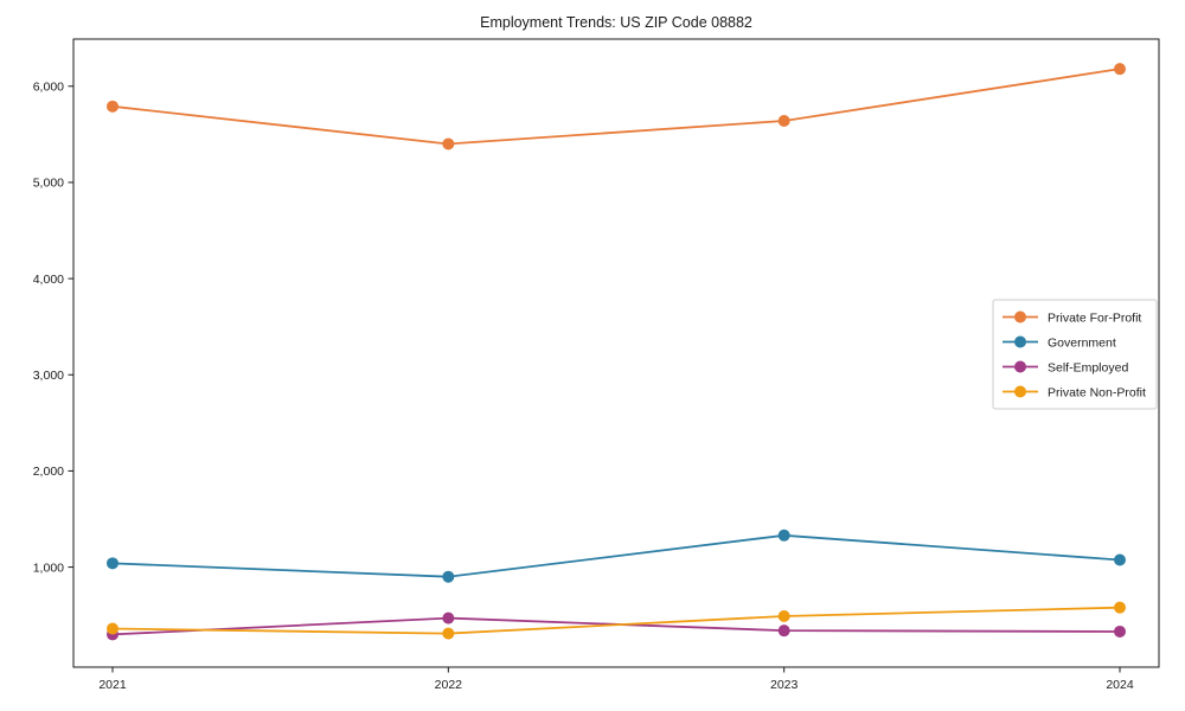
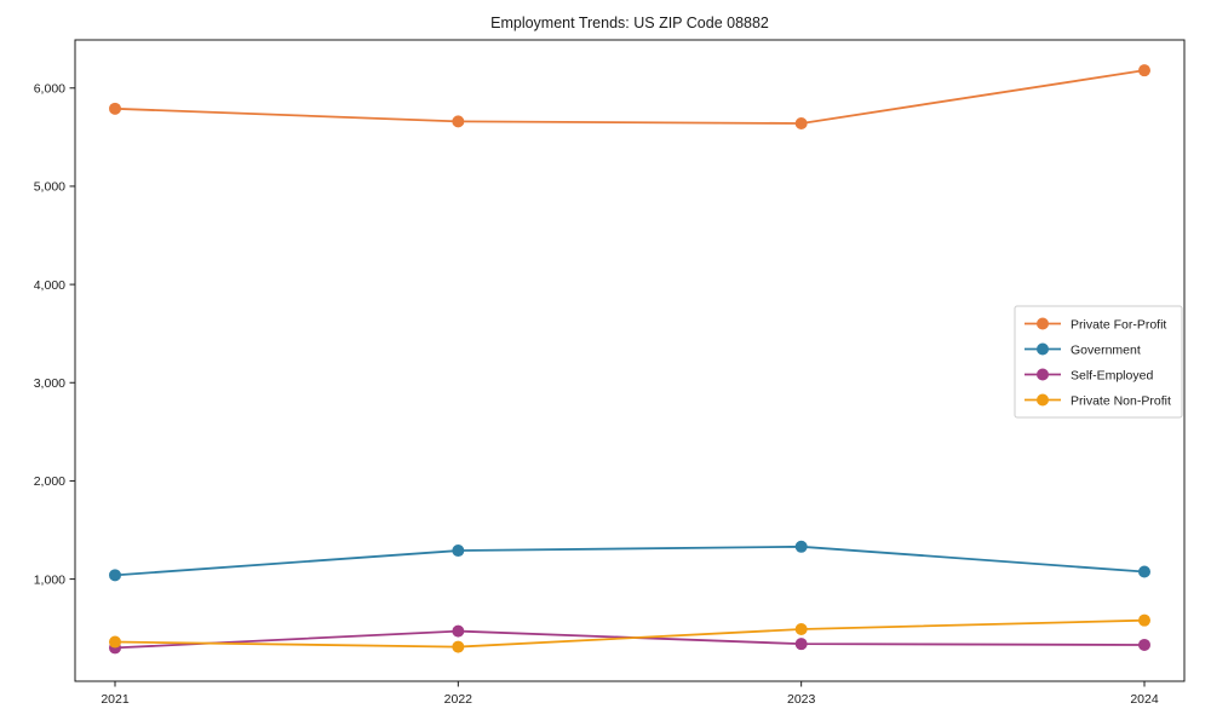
Private For-Profit/2022: 5400 -> 5700
Government/2022: 900 -> 1300
